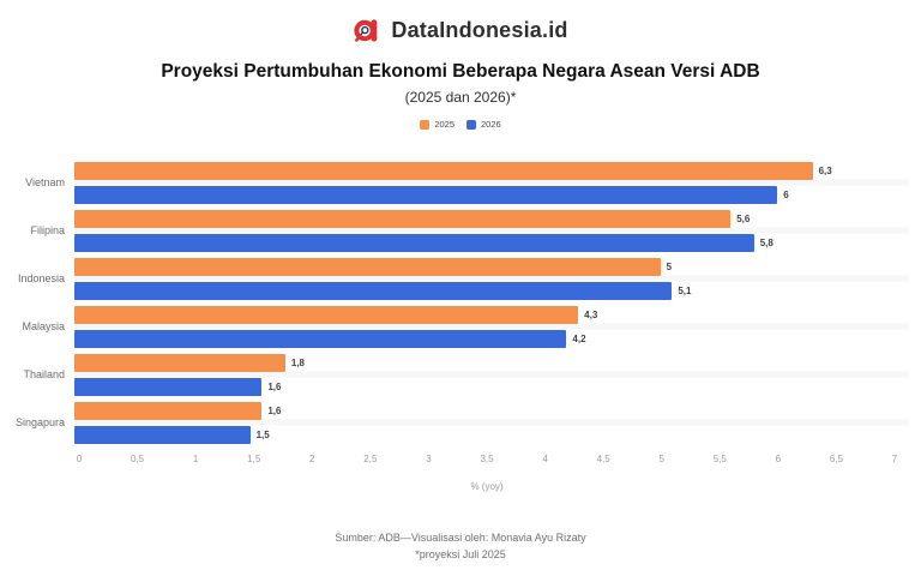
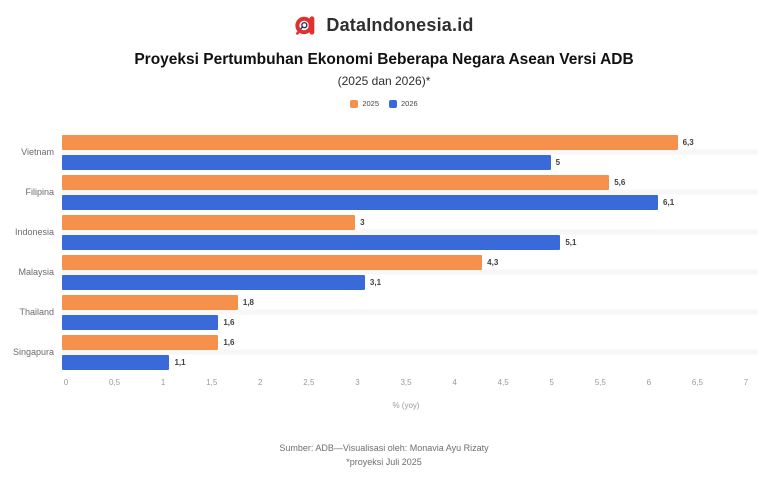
2026/Vietnam: 6 -> 5
2026/Filipina: 5,8 -> 6,1
2025/Indonesia: 5 -> 3
2026/Malaysia: 4,2 -> 3,1
2026/Singapura: 1,5 -> 1,1
